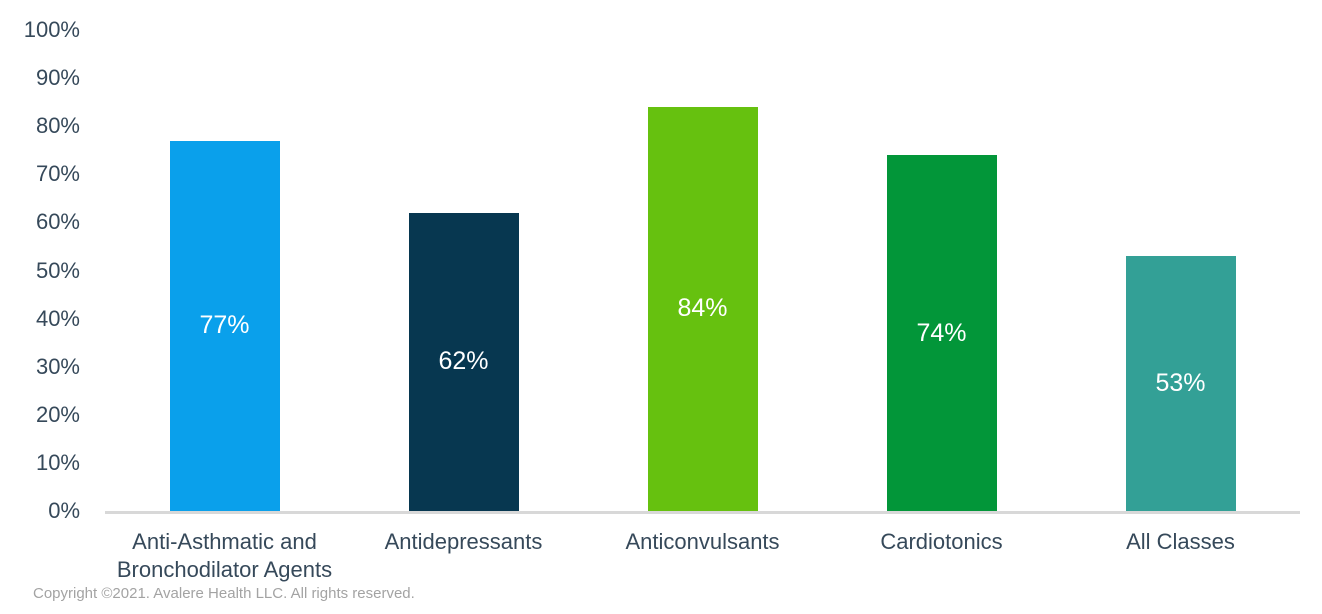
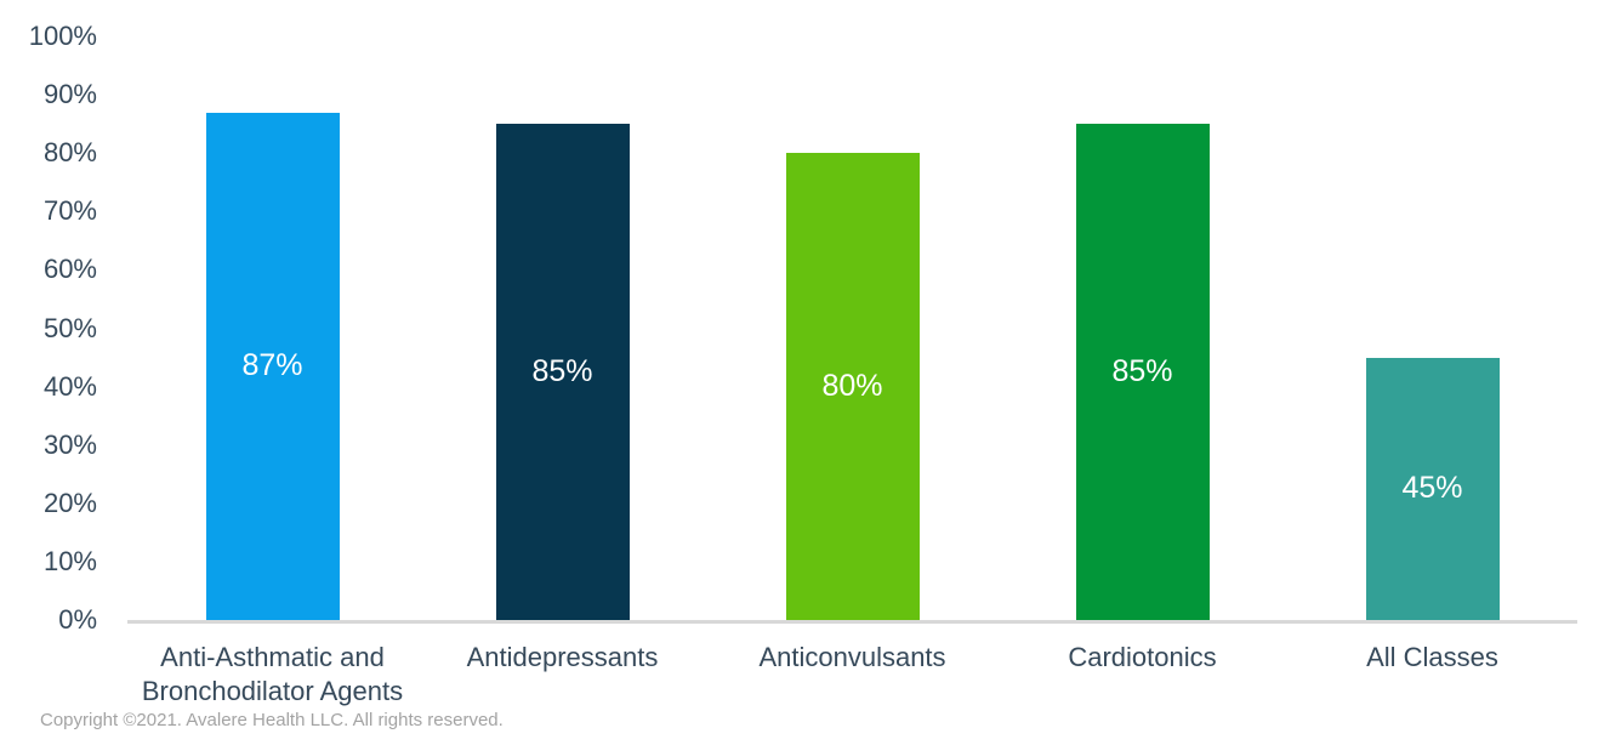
Anti-Asthmatic and Bronchodilator Agents: 77% -> 87%
Antidepressants: 62% -> 85%
Anticonvulsants: 84% -> 80%
Cardiotonics: 74% -> 85%
All Classes: 53% -> 45%
